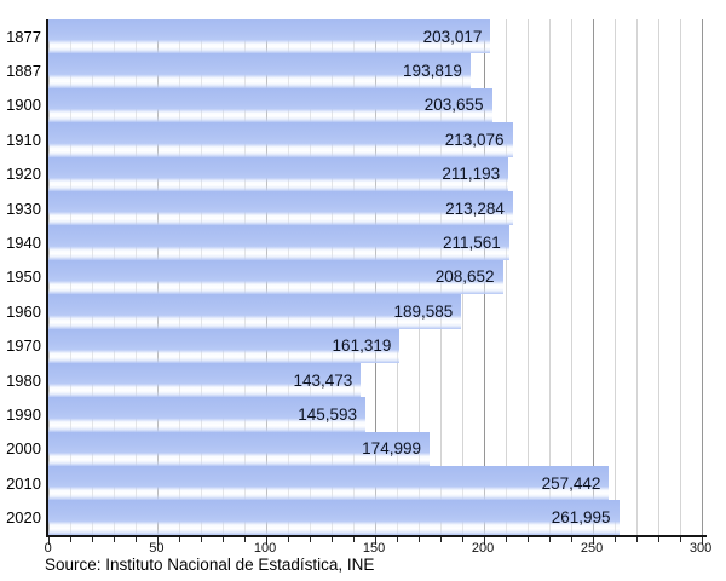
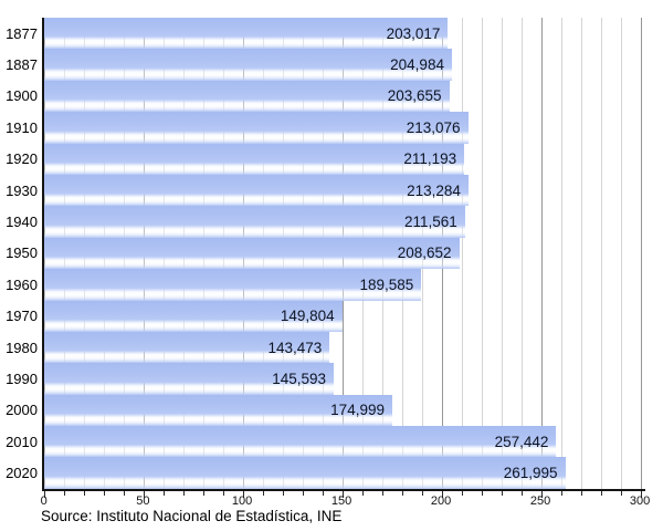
1887: 193,819 -> 204,984
1970: 161,319 -> 149,804
